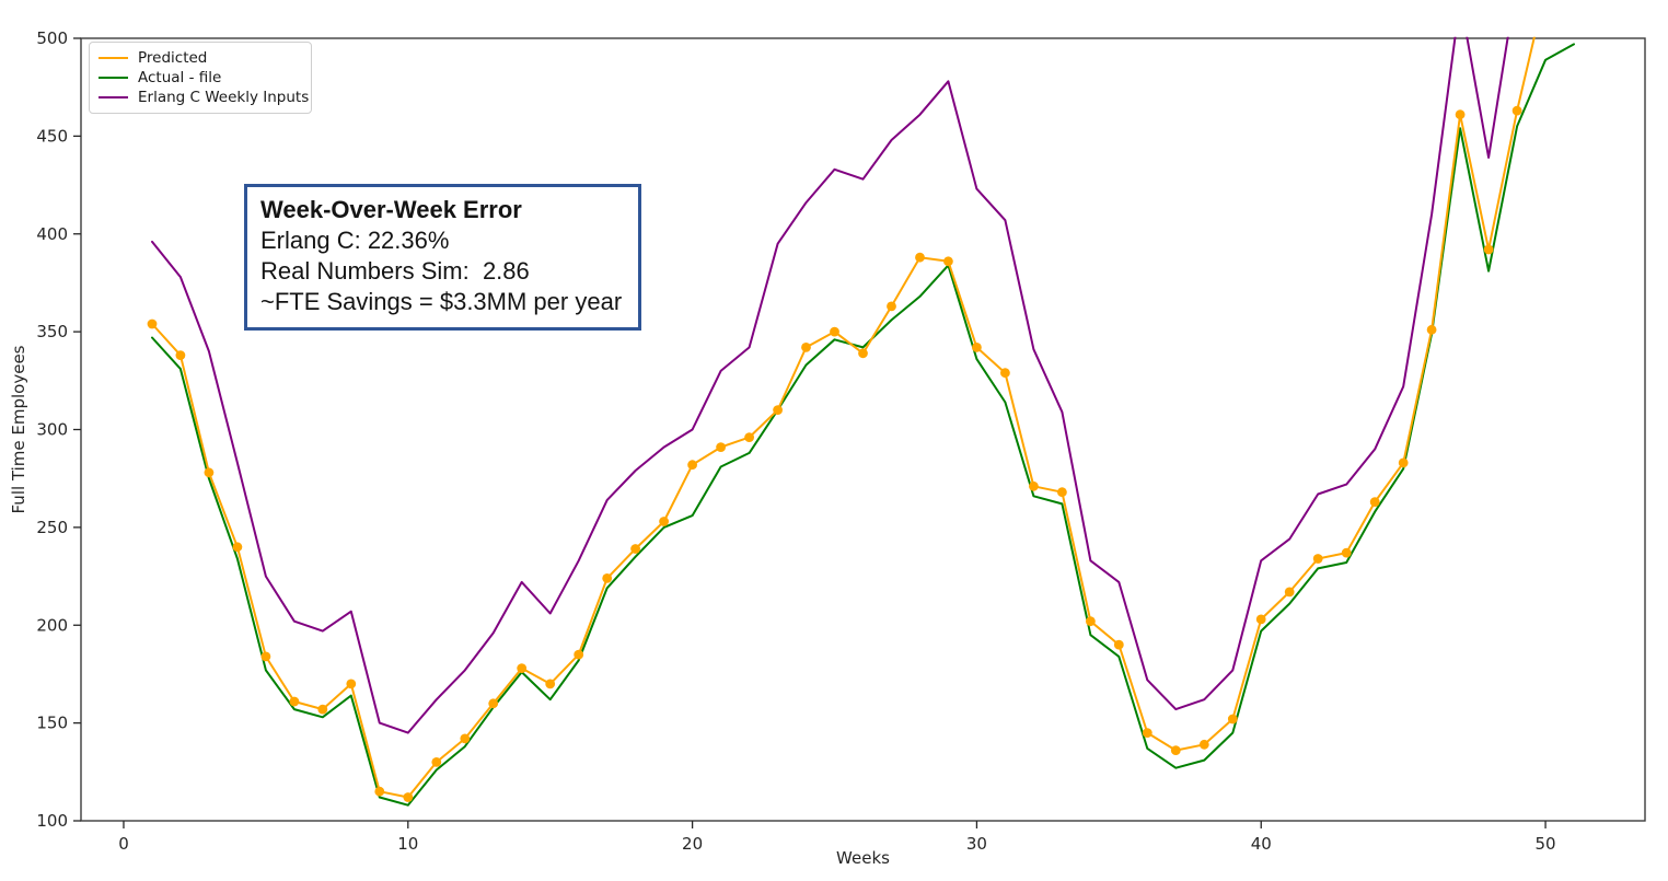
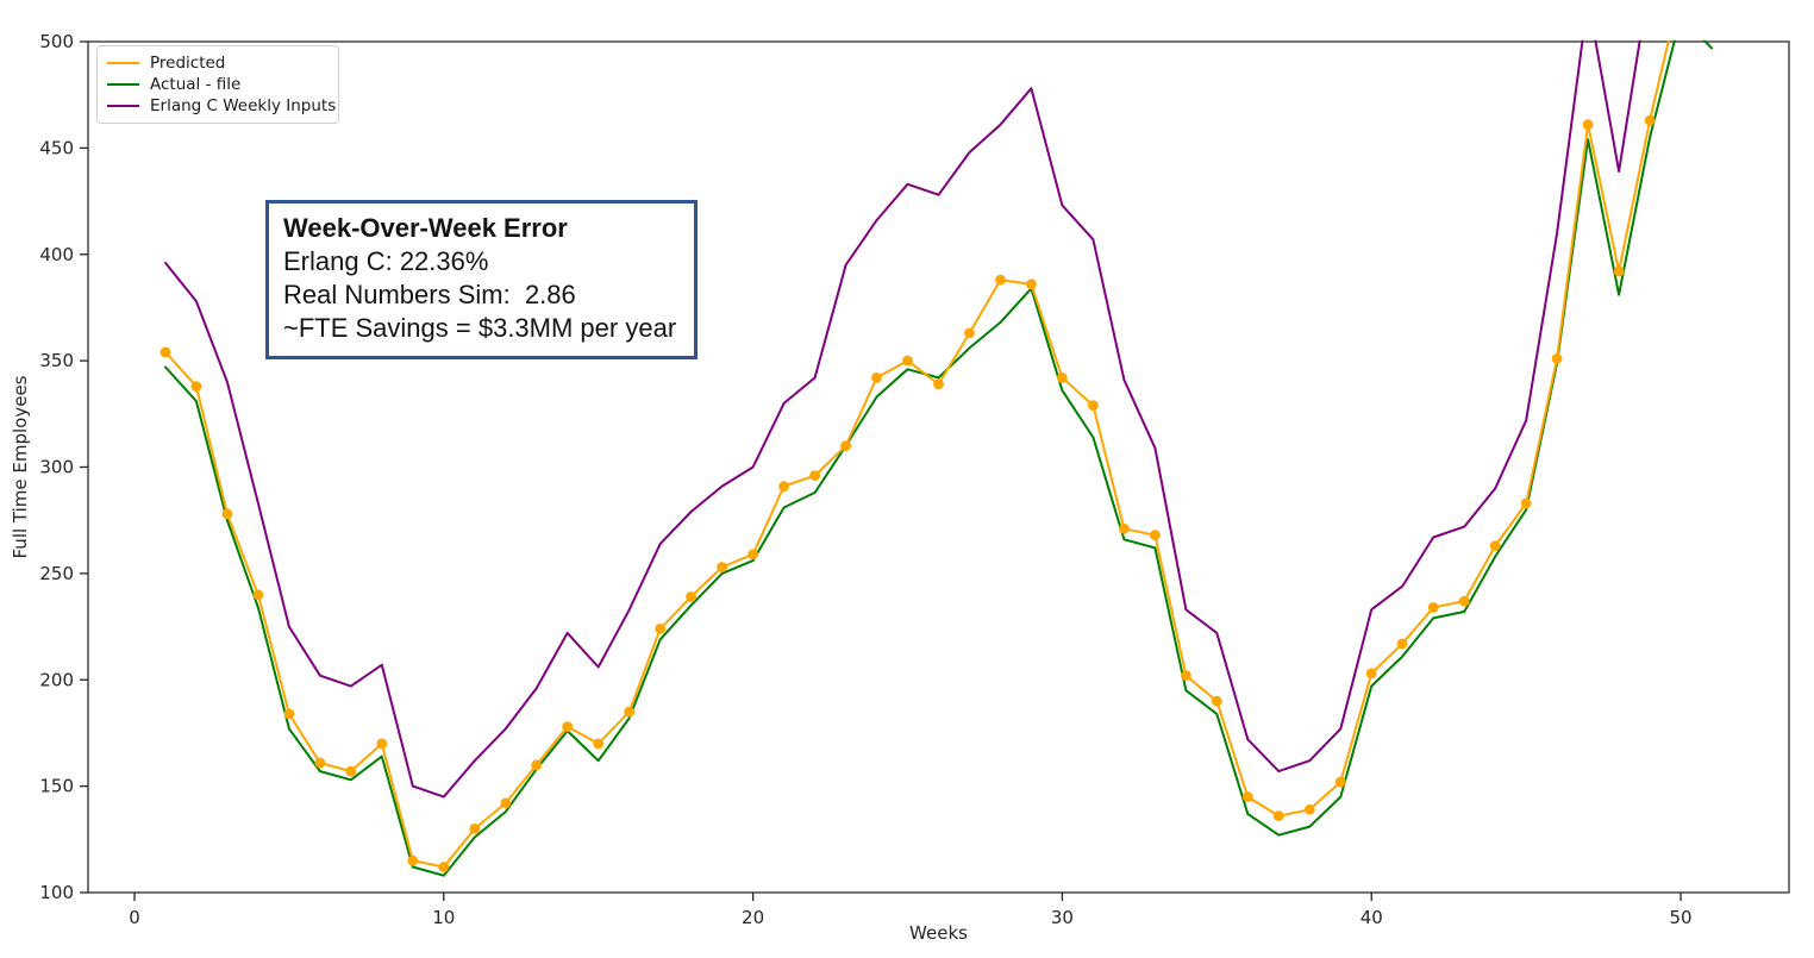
Predicted/20: 282 -> 259
Actual - file/50: 489 -> 512
